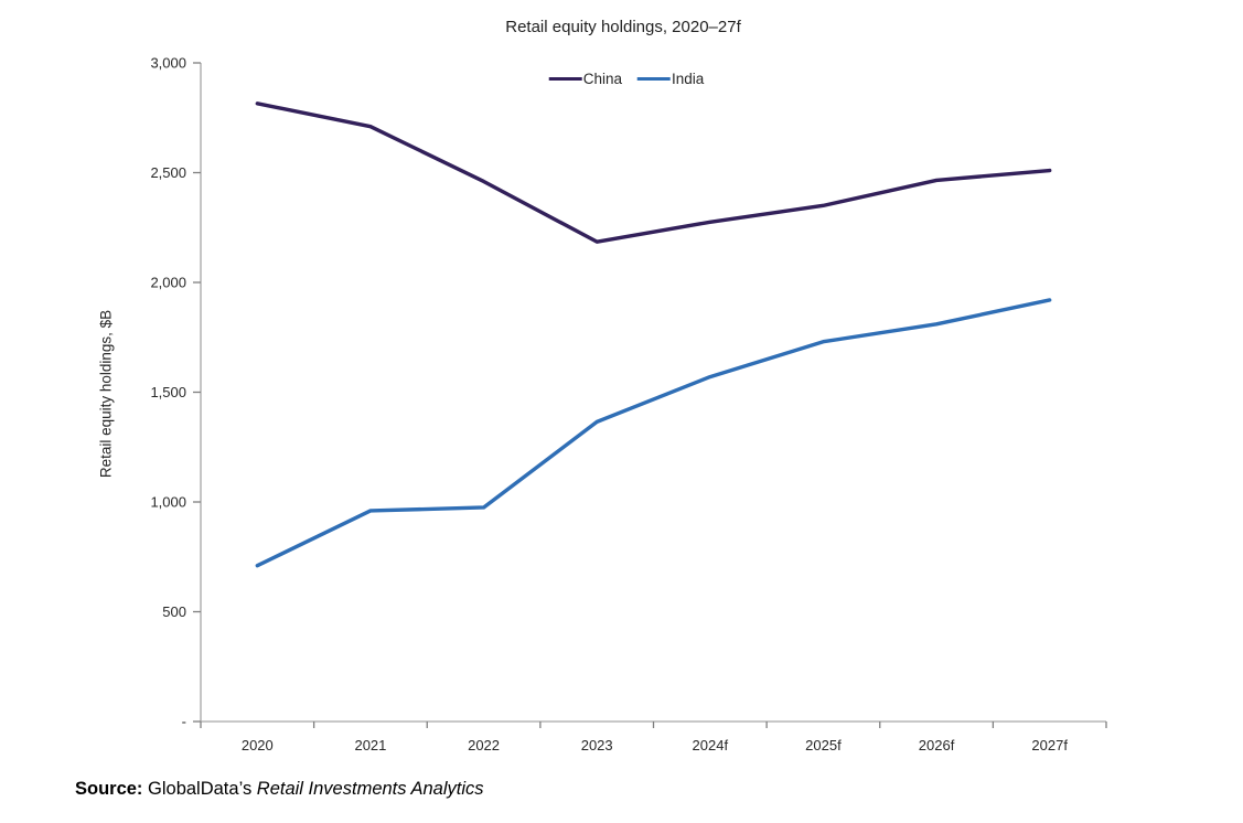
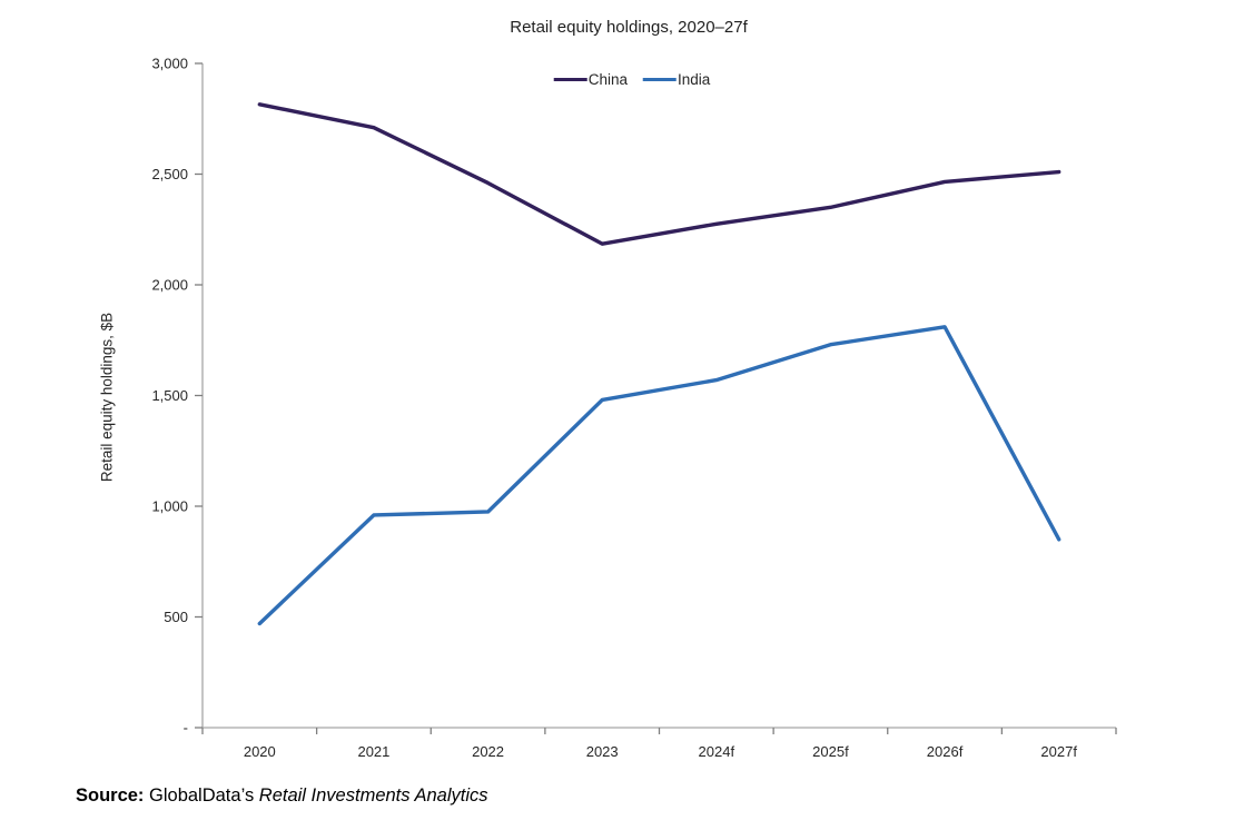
India/2020: 710 -> 470
India/2023: 1360 -> 1480
India/2027f: 1920 -> 850
